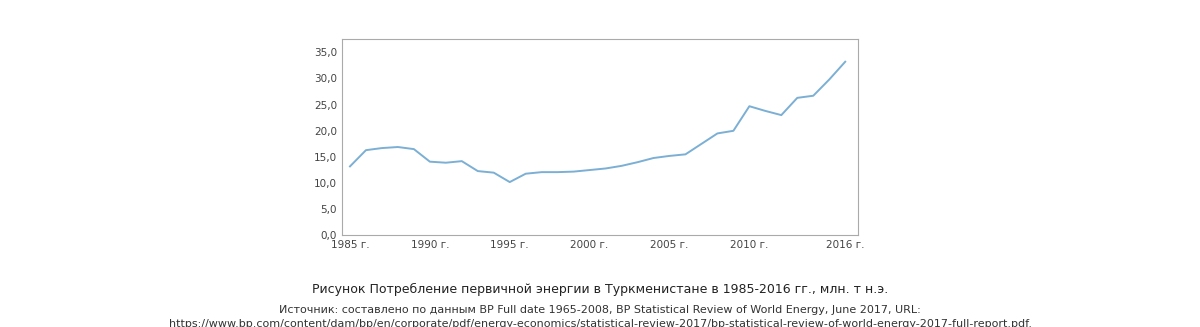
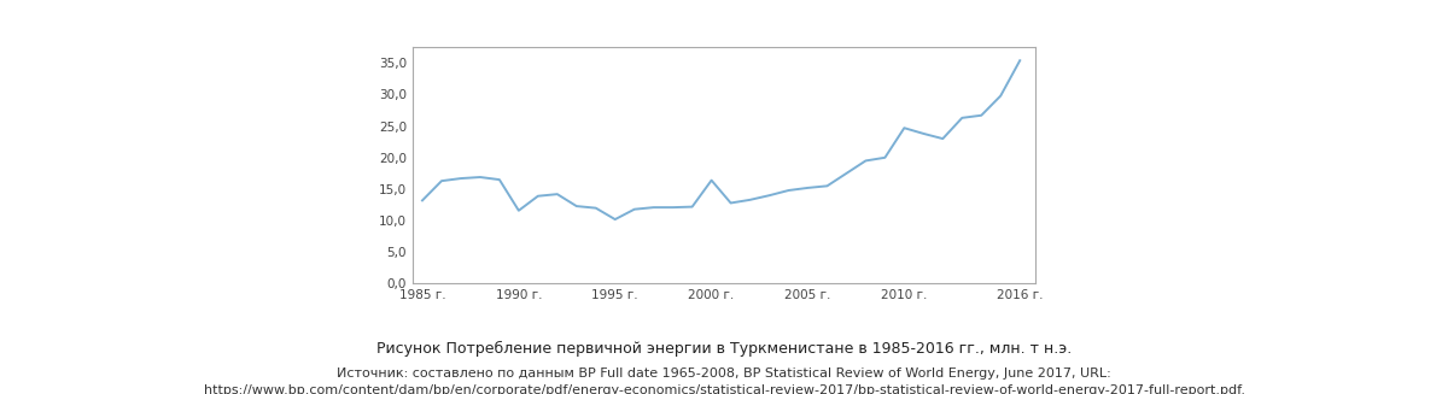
1990 г.: 14,1 -> 11,6
2000 г.: 12,5 -> 16,4
2016 г.: 33,2 -> 35,4
